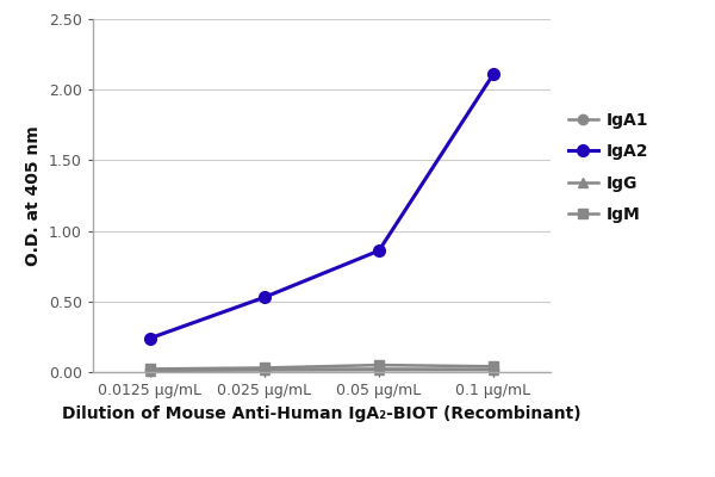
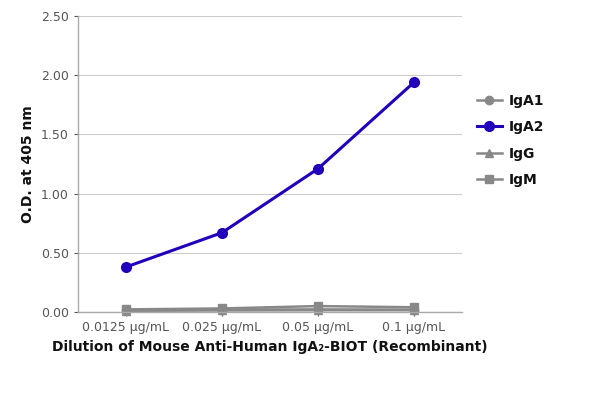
IgA2/0.0125 μg/mL: 0.24 -> 0.38
IgA2/0.025 μg/mL: 0.53 -> 0.67
IgA2/0.05 μg/mL: 0.86 -> 1.21
IgA2/0.1 μg/mL: 2.11 -> 1.94
